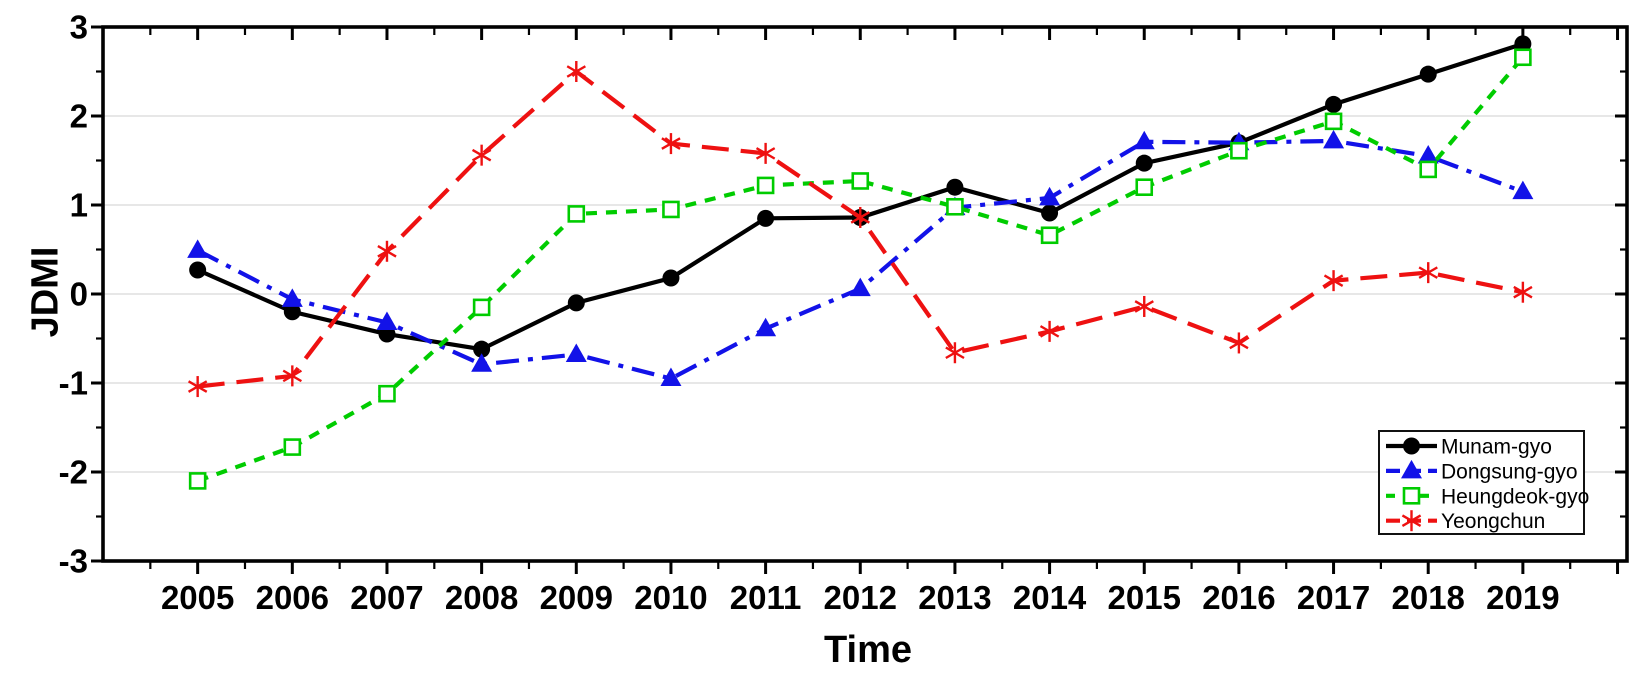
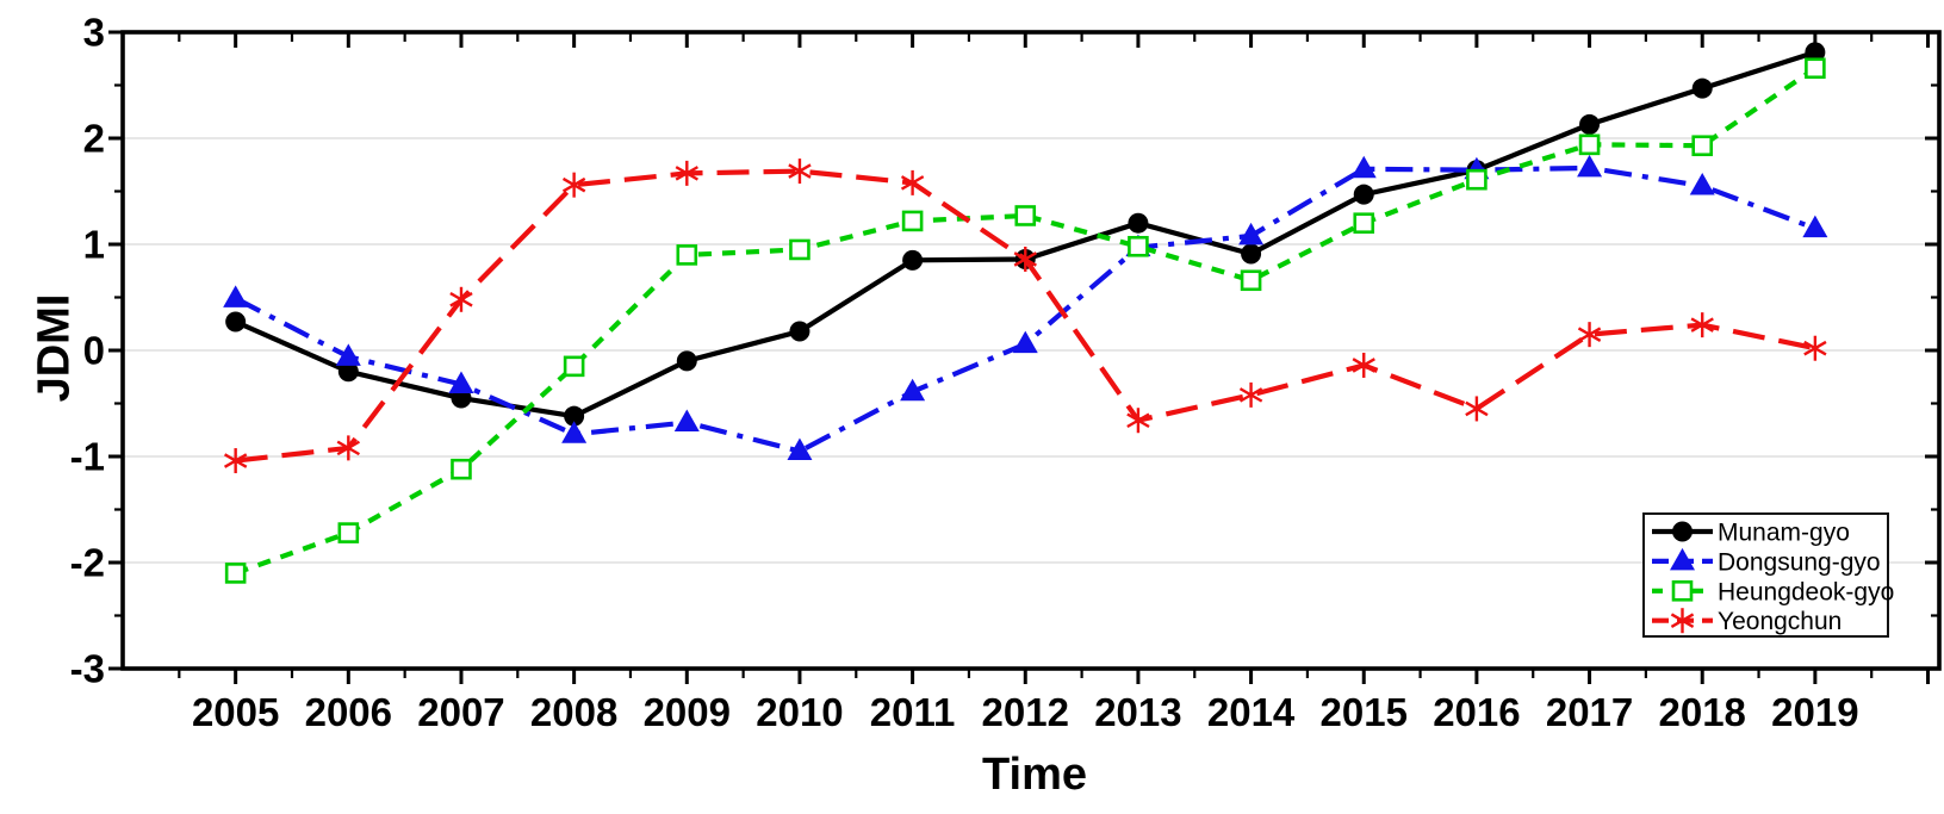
Yeongchun/2009: 2.5 -> 1.7
Heungdeok-gyo/2018: 1.4 -> 1.9
